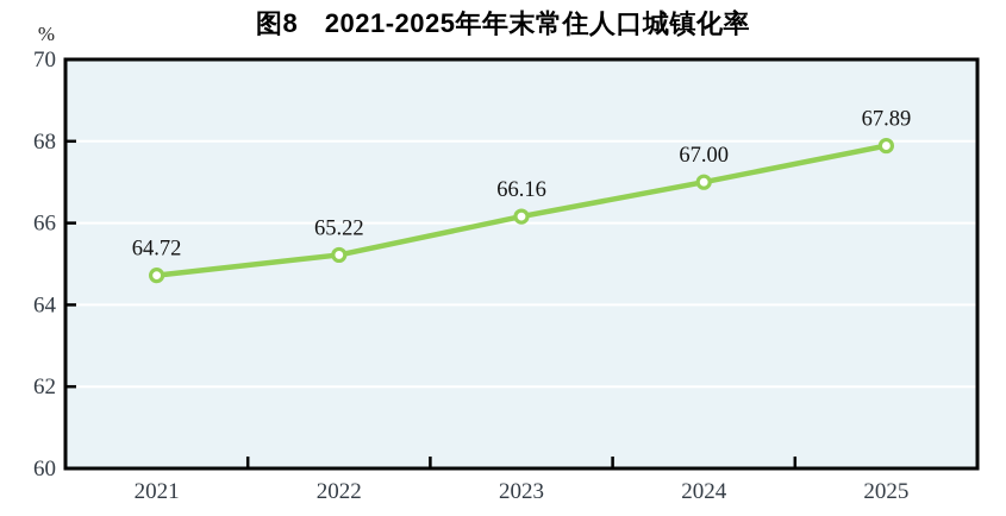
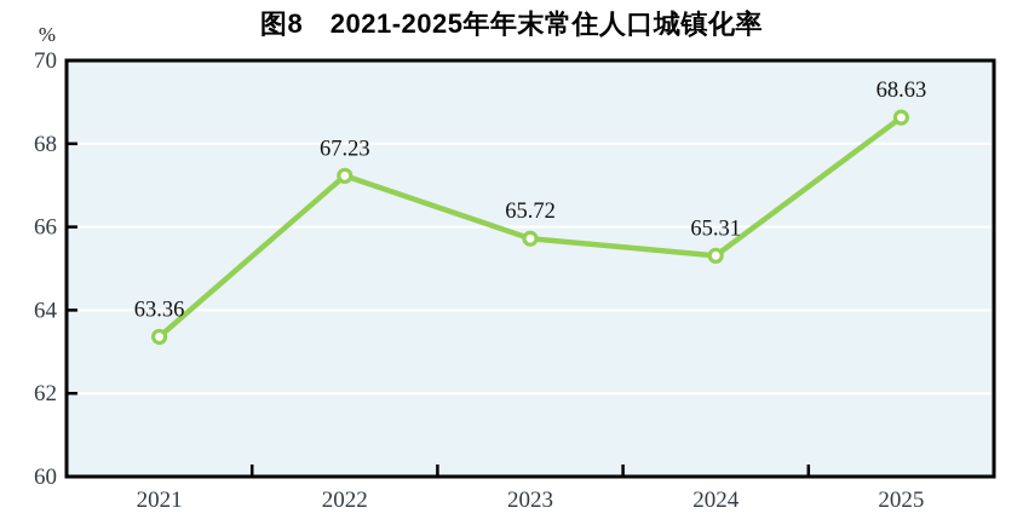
2021: 64.72 -> 63.36
2022: 65.22 -> 67.23
2023: 66.16 -> 65.72
2024: 67.00 -> 65.31
2025: 67.89 -> 68.63
